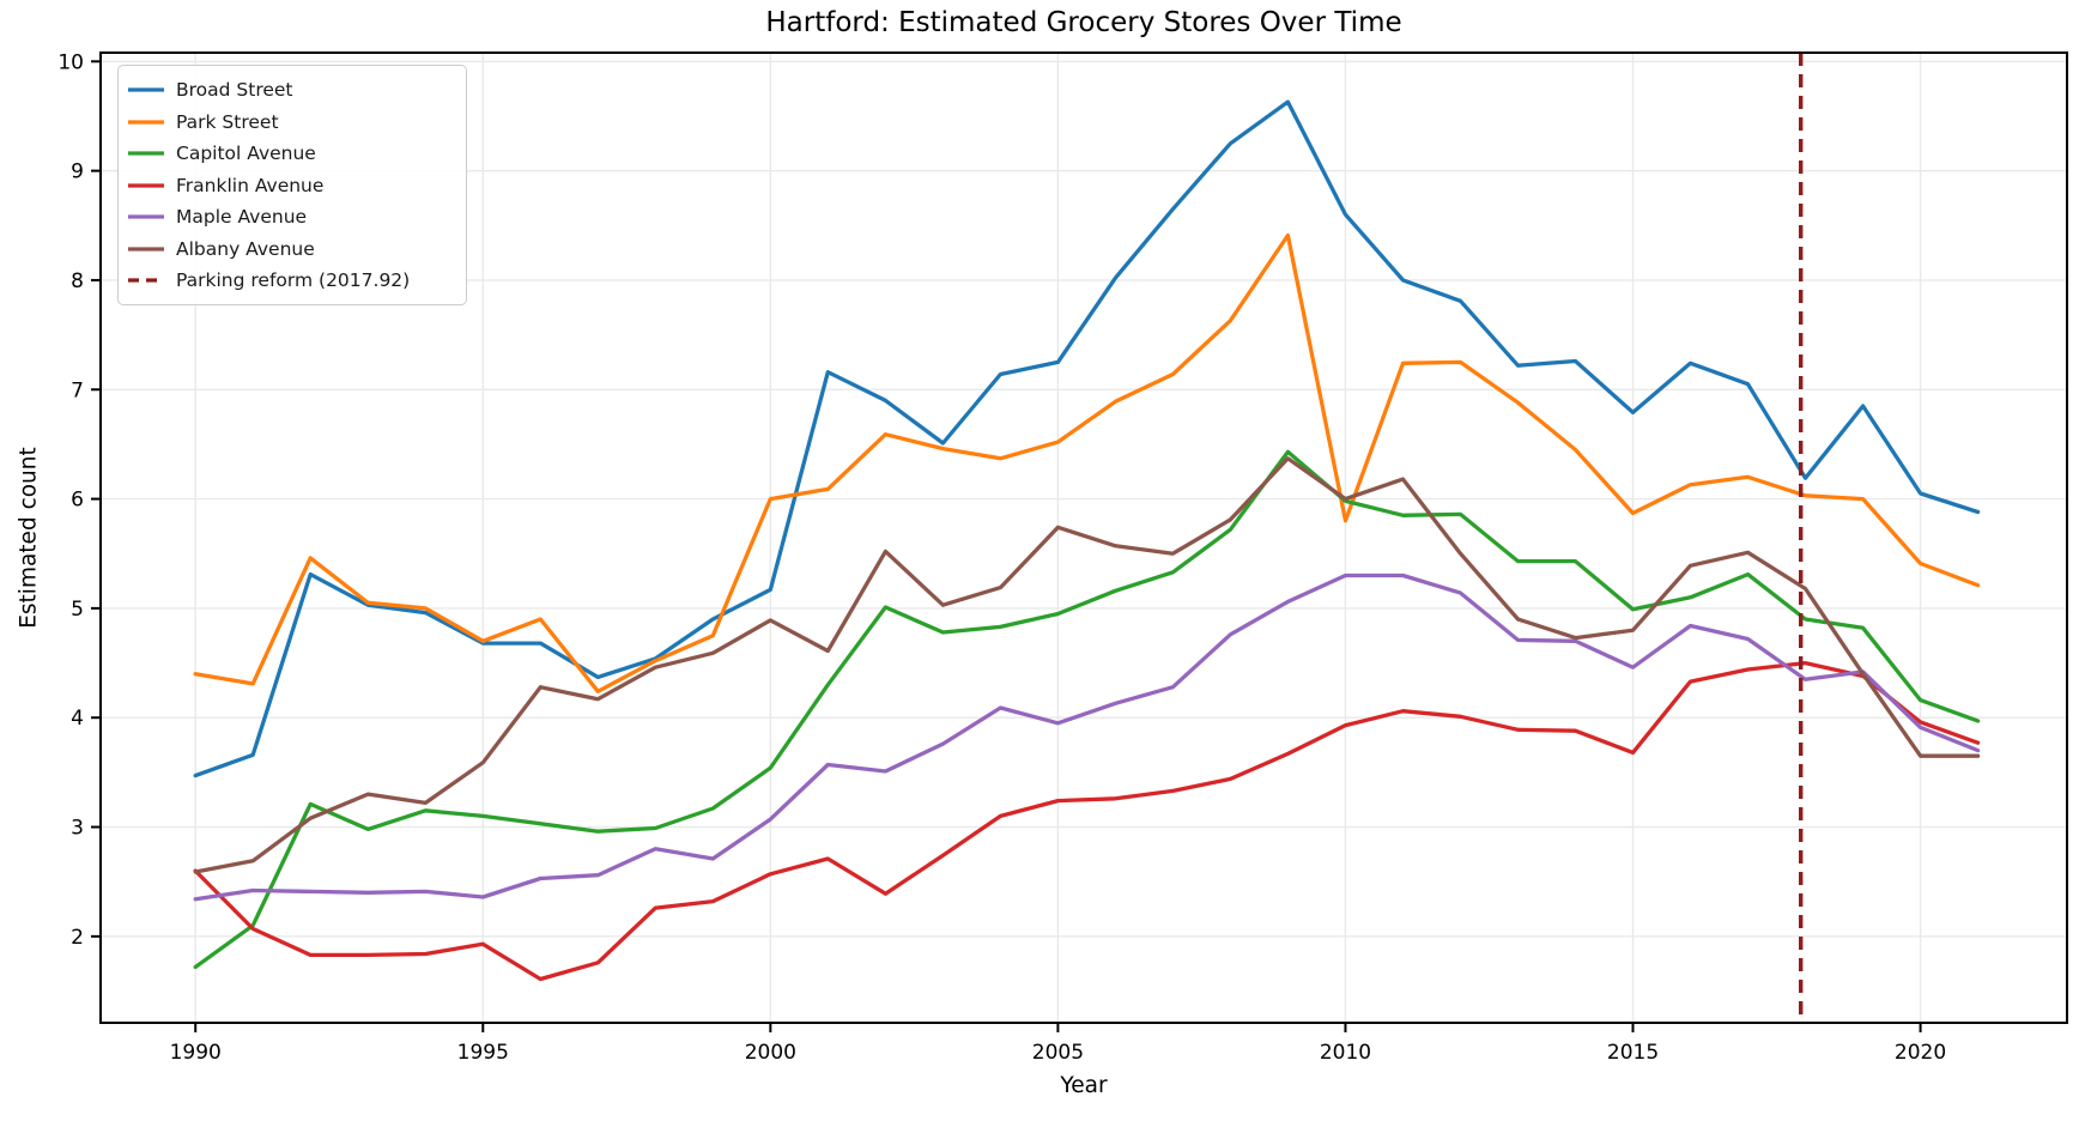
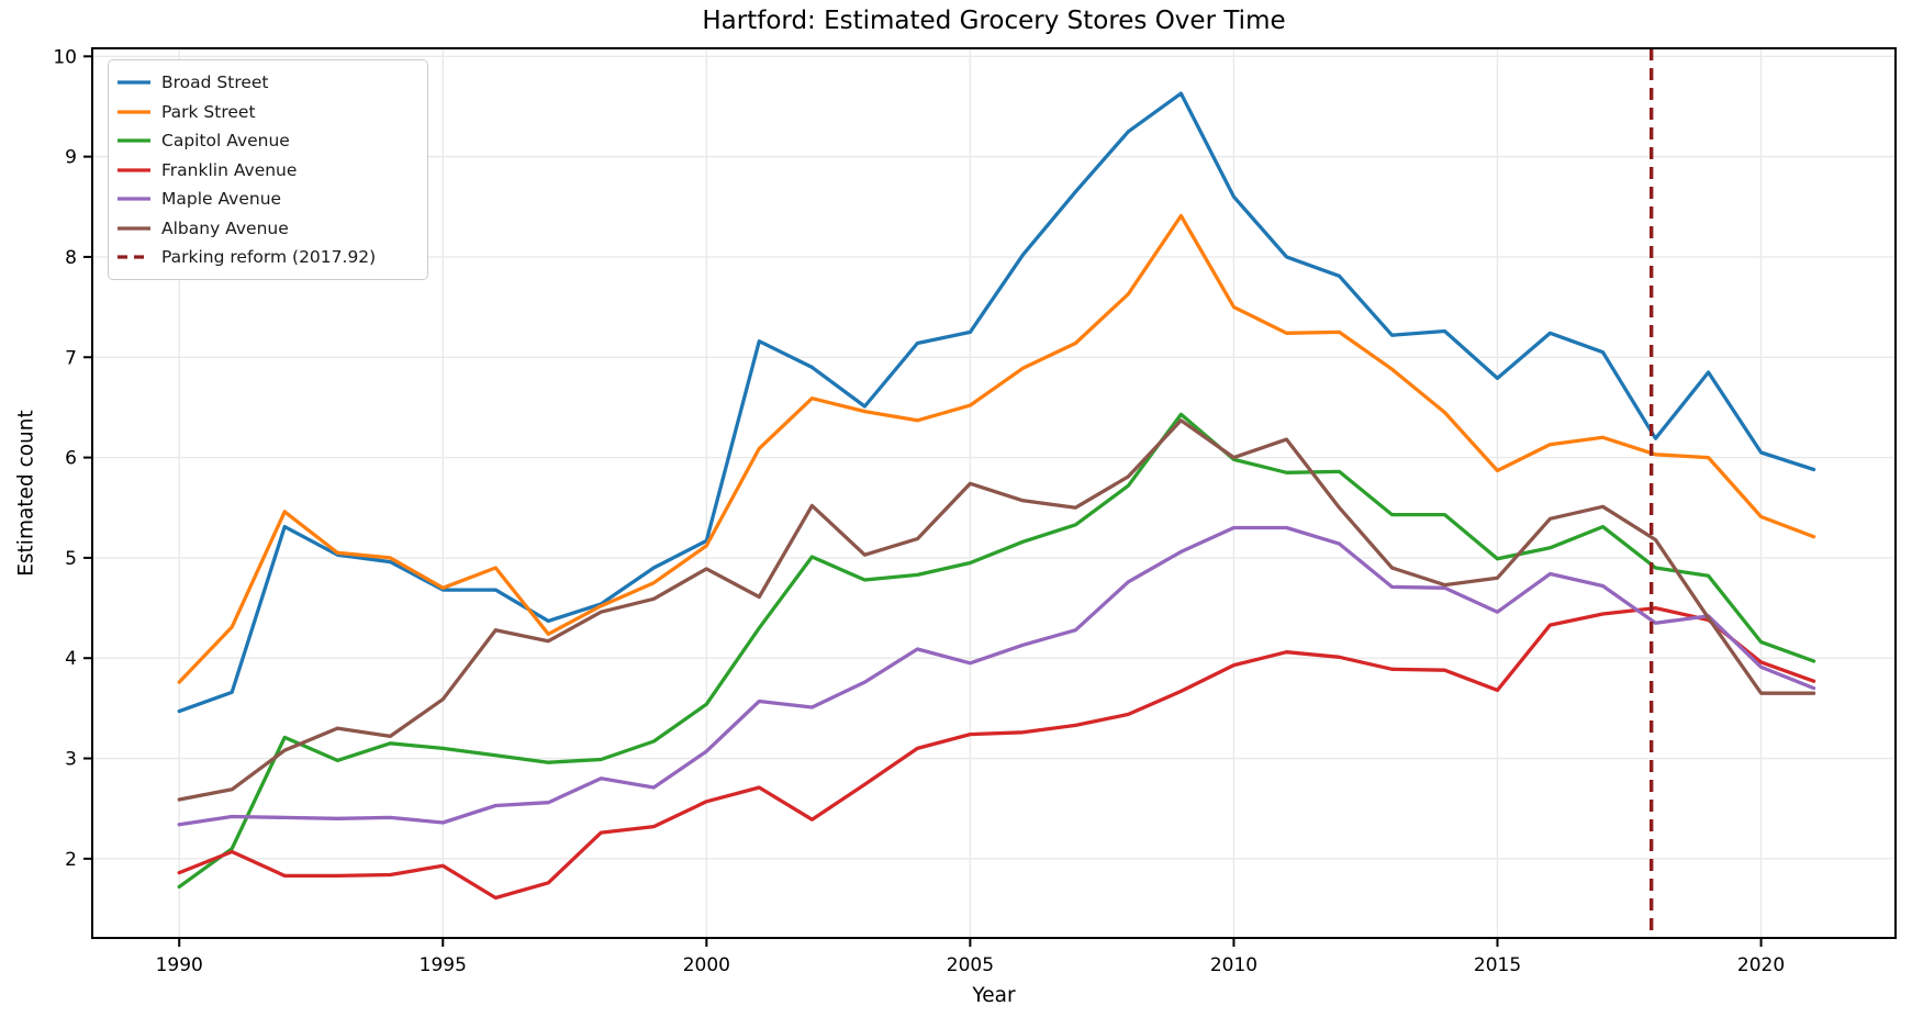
Park Street/1990: 4.4 -> 3.8
Franklin Avenue/1990: 2.6 -> 1.9
Park Street/2000: 6.0 -> 5.1
Park Street/2010: 5.8 -> 7.5
